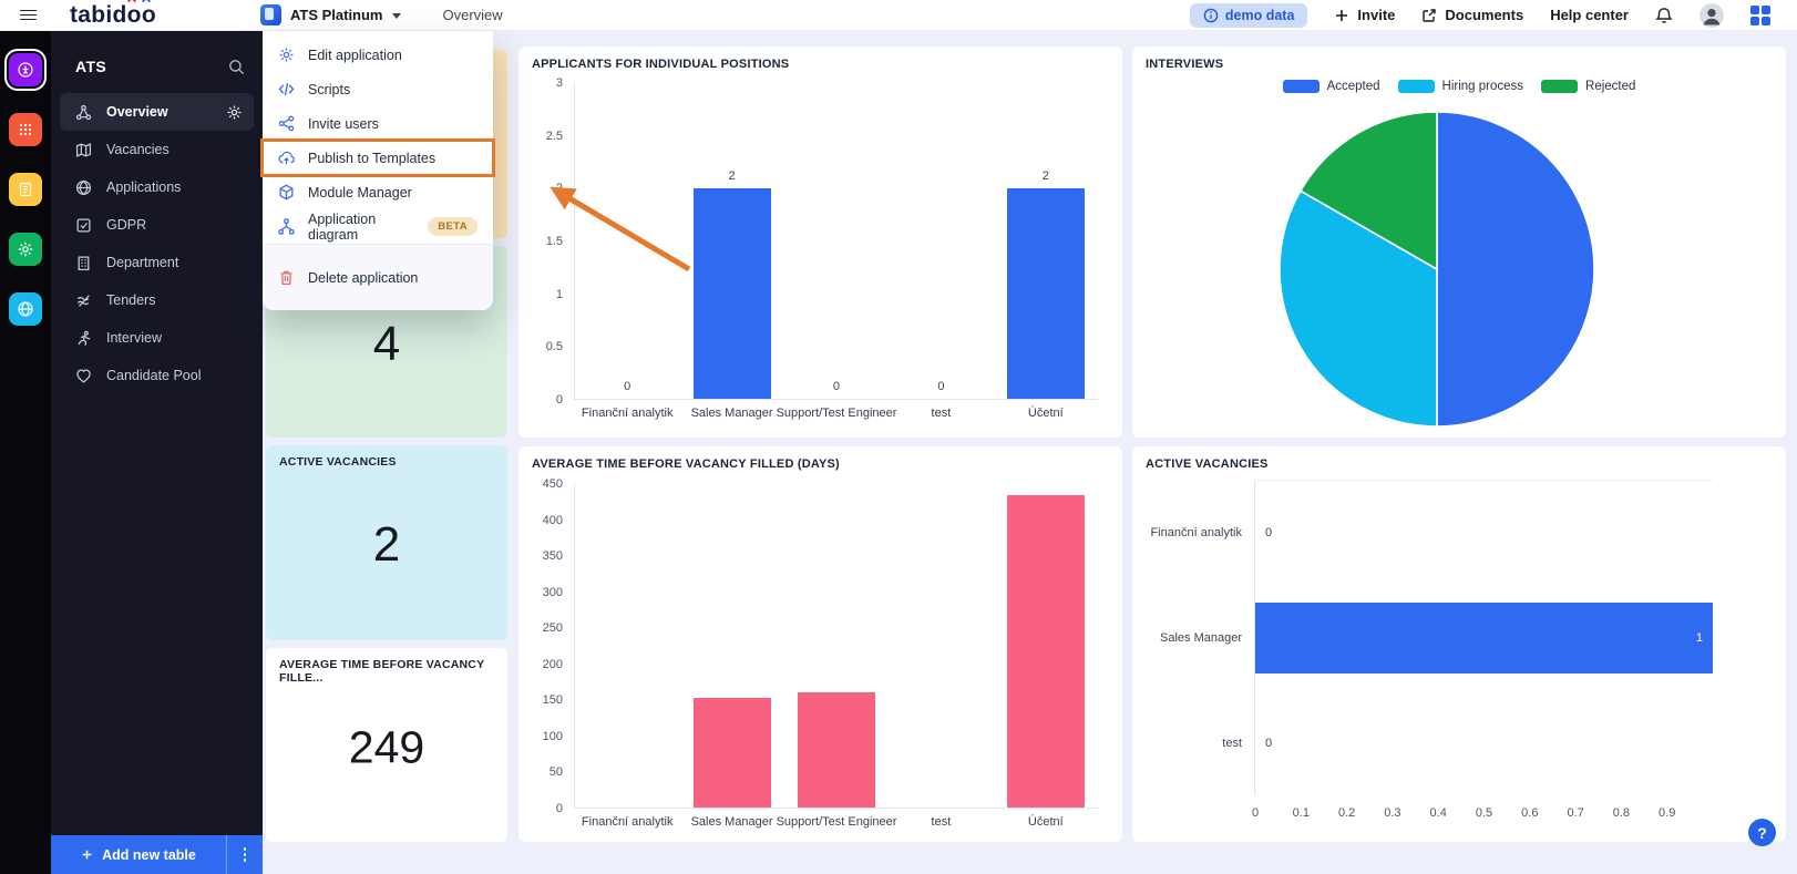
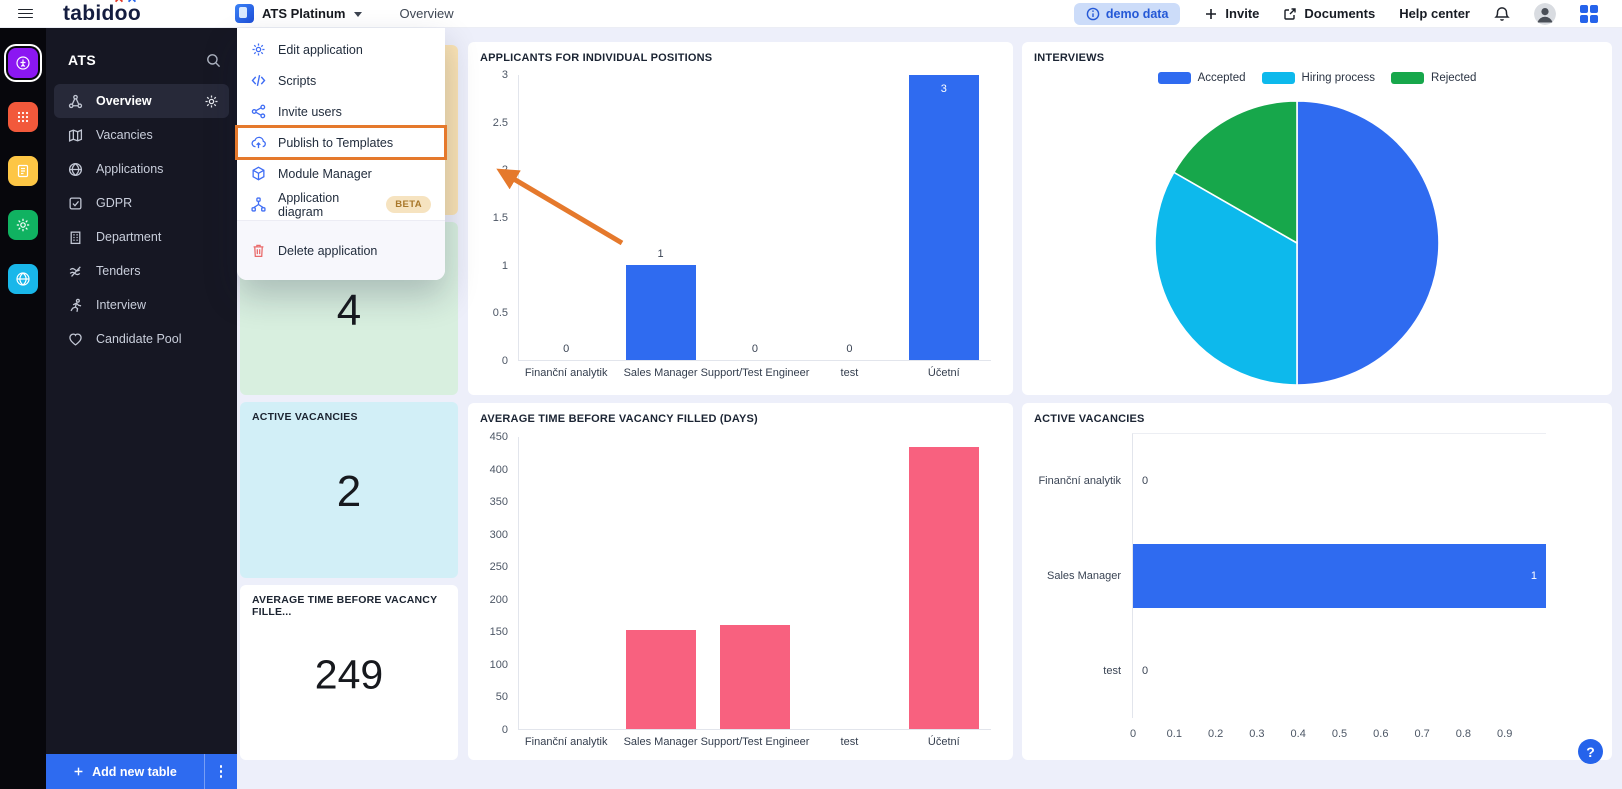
APPLICANTS FOR INDIVIDUAL POSITIONS/Sales Manager: 2 -> 1
APPLICANTS FOR INDIVIDUAL POSITIONS/Účetní: 2 -> 3
